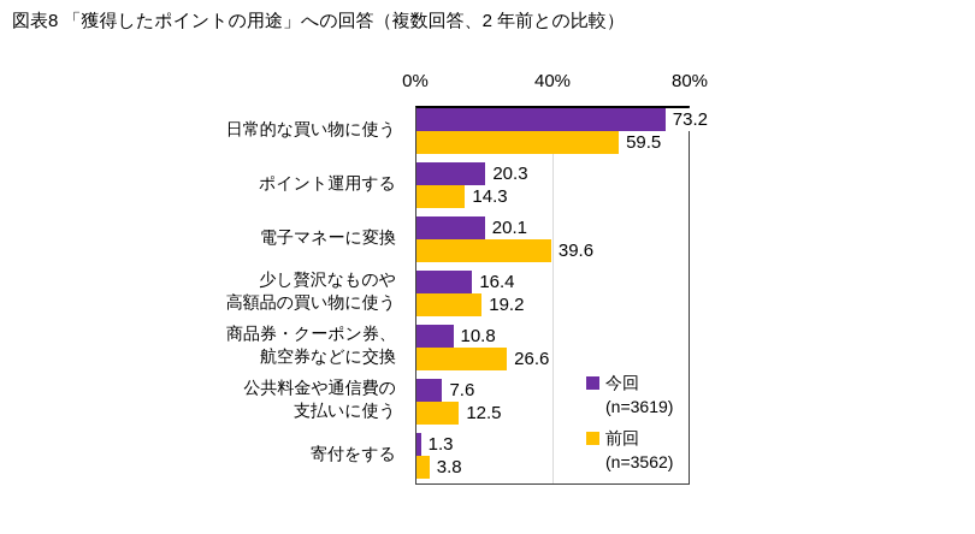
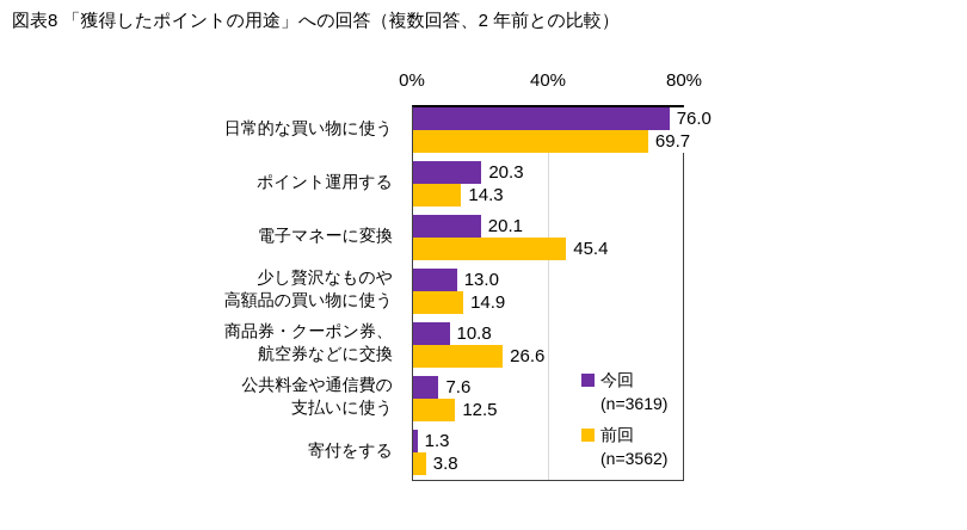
今回/日常的な買い物に使う: 73.2 -> 76.0
前回/日常的な買い物に使う: 59.5 -> 69.7
前回/電子マネーに変換: 39.6 -> 45.4
今回/少し贅沢なものや高額品の買い物に使う: 16.4 -> 13.0
前回/少し贅沢なものや高額品の買い物に使う: 19.2 -> 14.9
